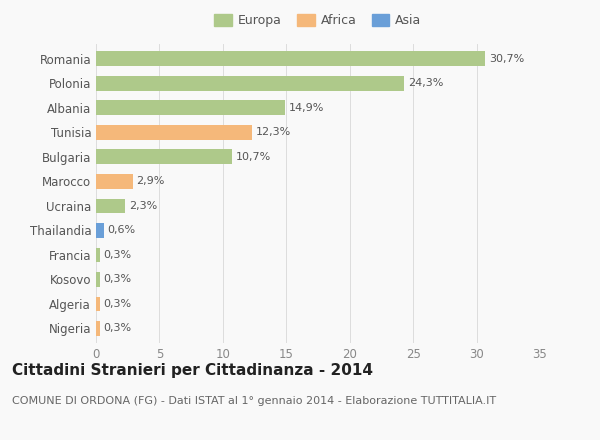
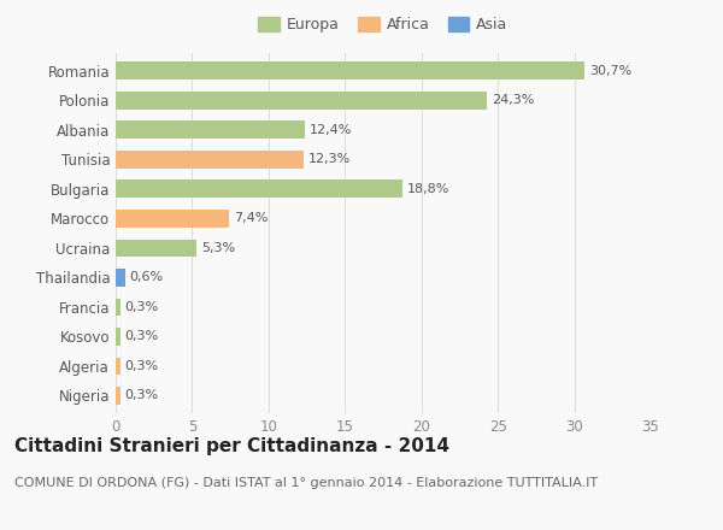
Albania: 14,9% -> 12,4%
Bulgaria: 10,7% -> 18,8%
Marocco: 2,9% -> 7,4%
Ucraina: 2,3% -> 5,3%
